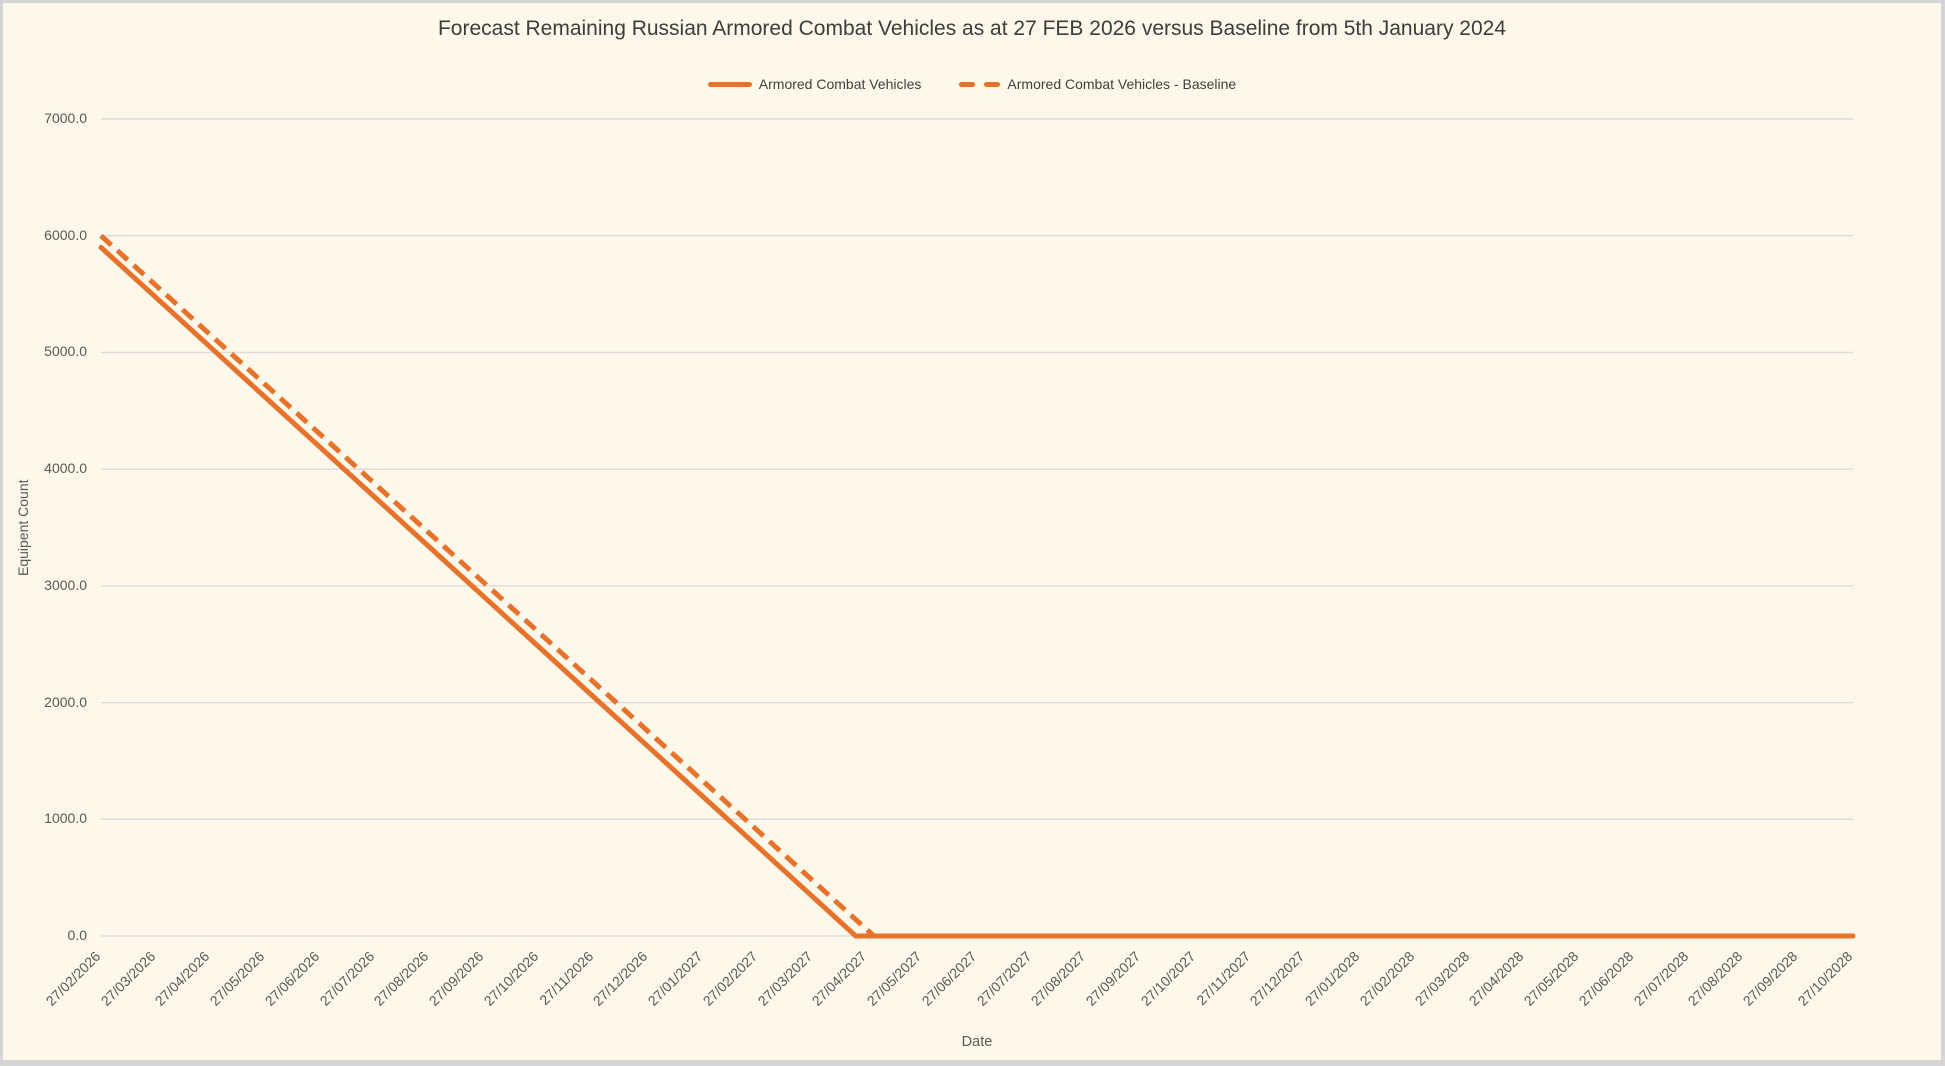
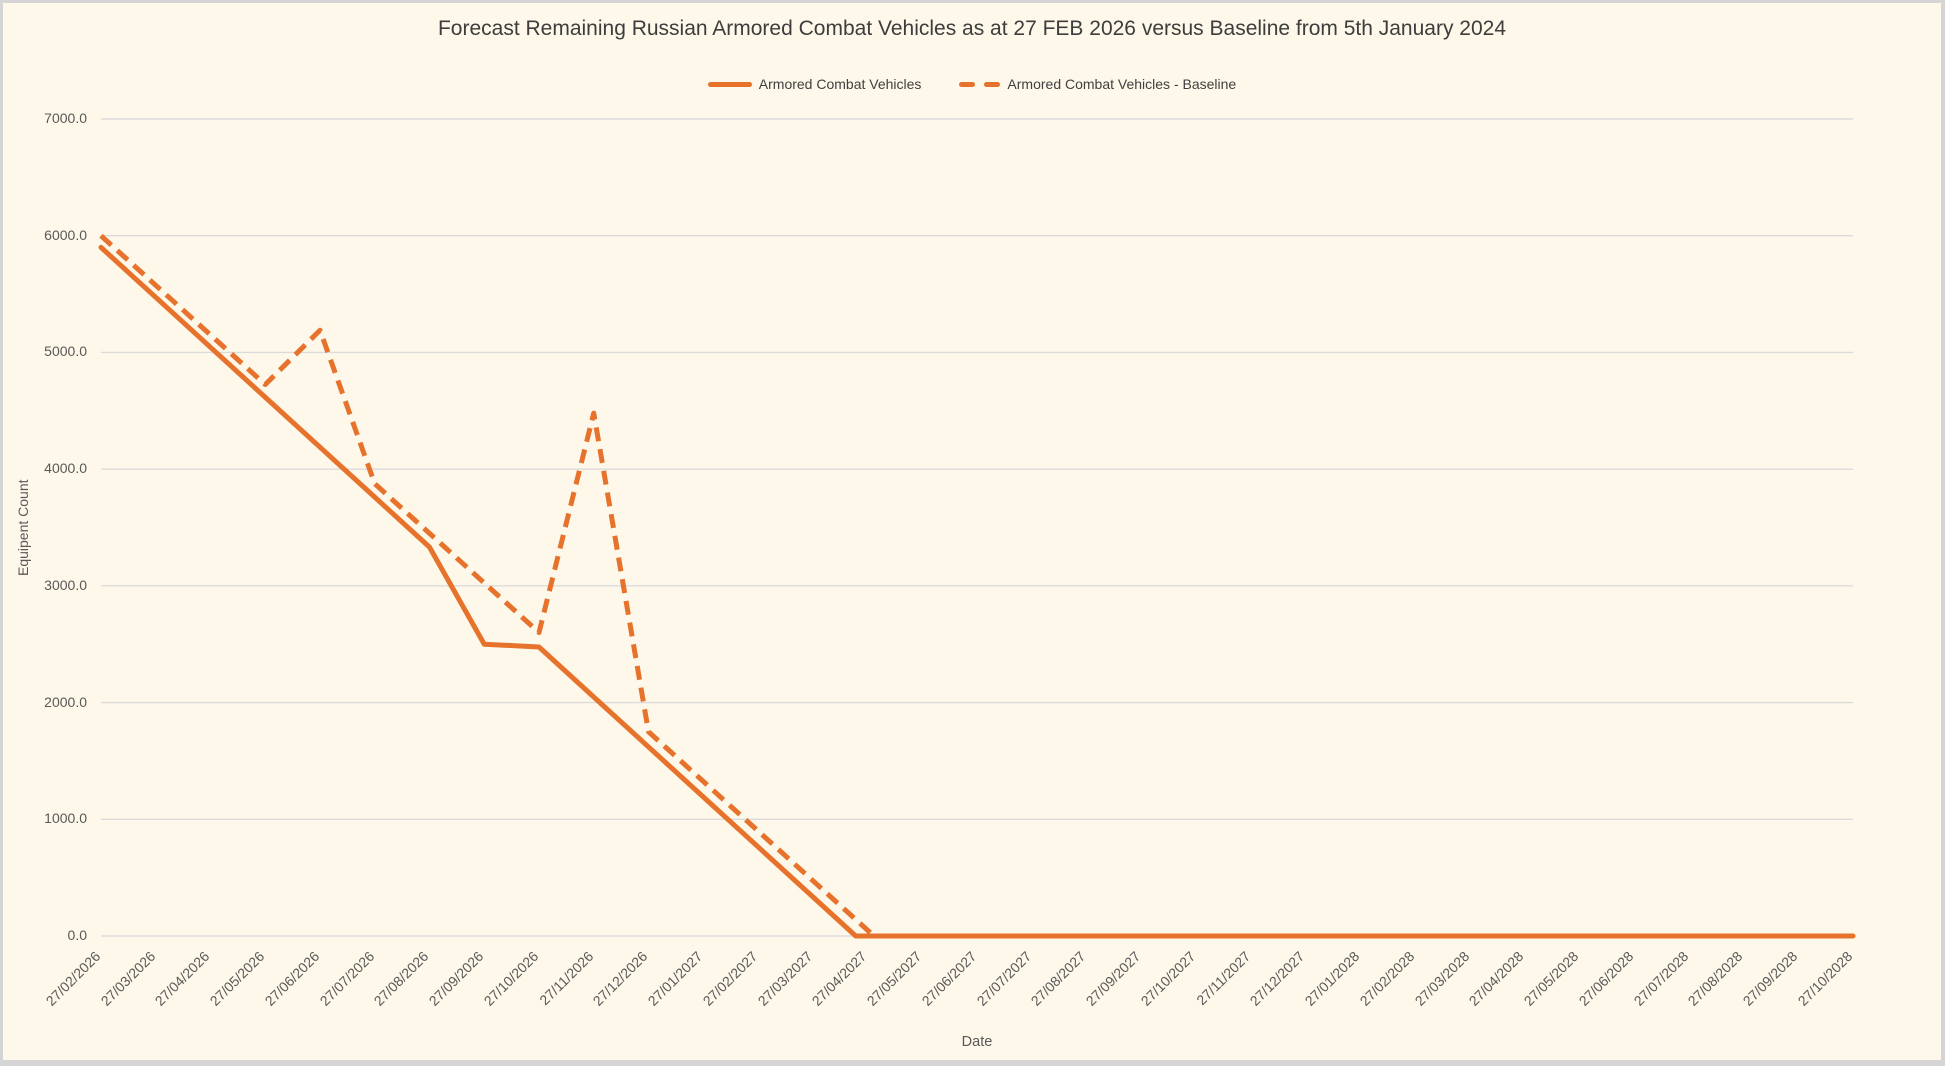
Armored Combat Vehicles - Baseline/27/06/2026: 4300 -> 5190
Armored Combat Vehicles/27/09/2026: 2900 -> 2500
Armored Combat Vehicles - Baseline/27/11/2026: 2180 -> 4480
